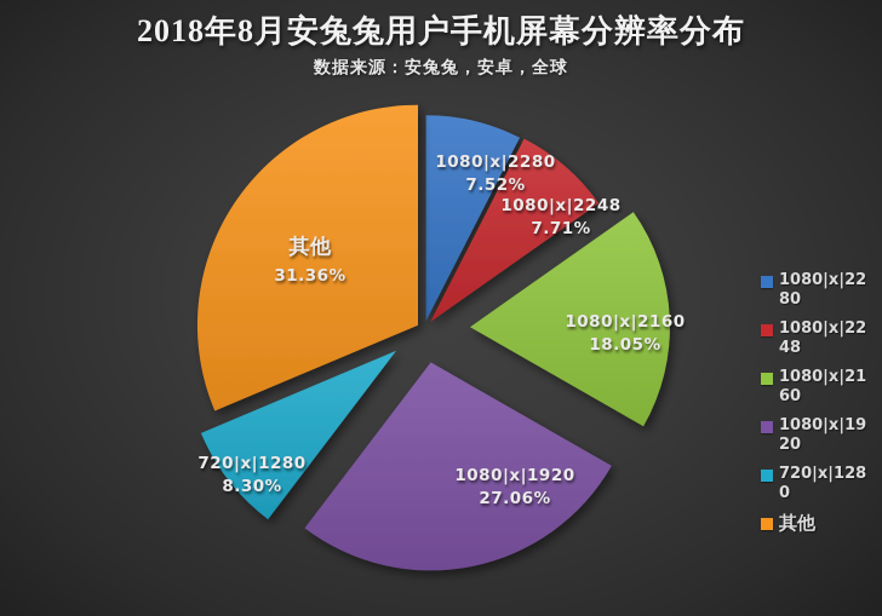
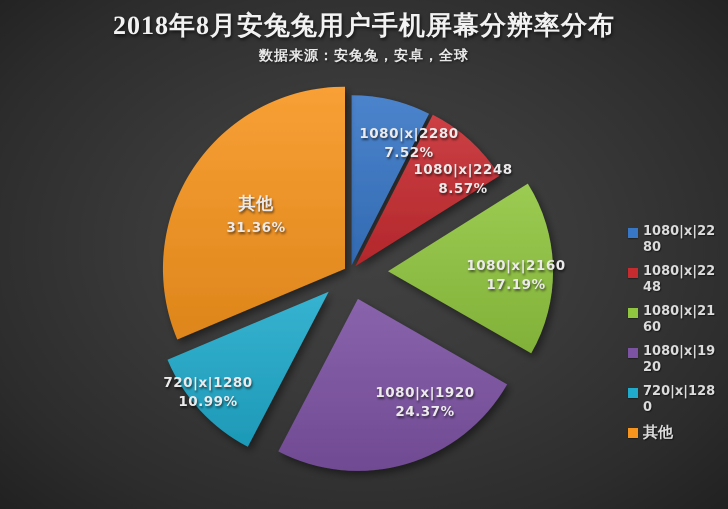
1080|x|2248: 7.71% -> 8.57%
1080|x|2160: 18.05% -> 17.19%
1080|x|1920: 27.06% -> 24.37%
720|x|1280: 8.30% -> 10.99%
